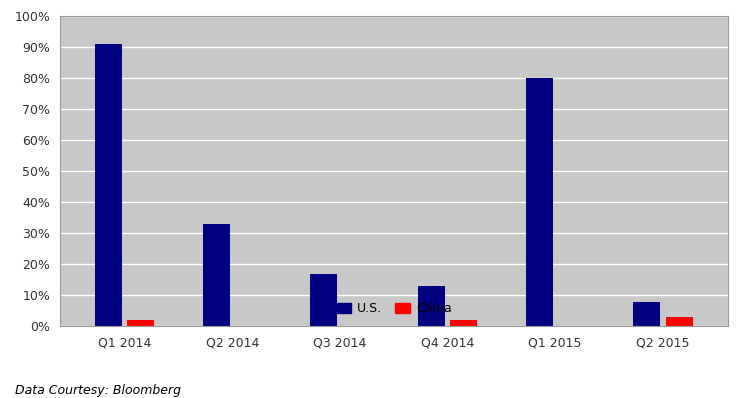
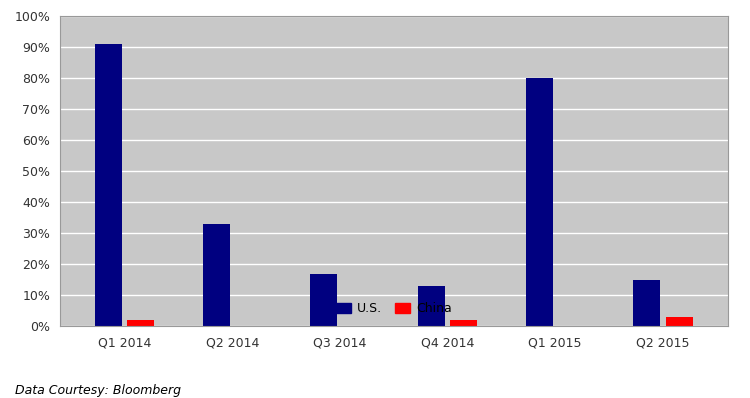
U.S./Q2 2015: 8% -> 15%
